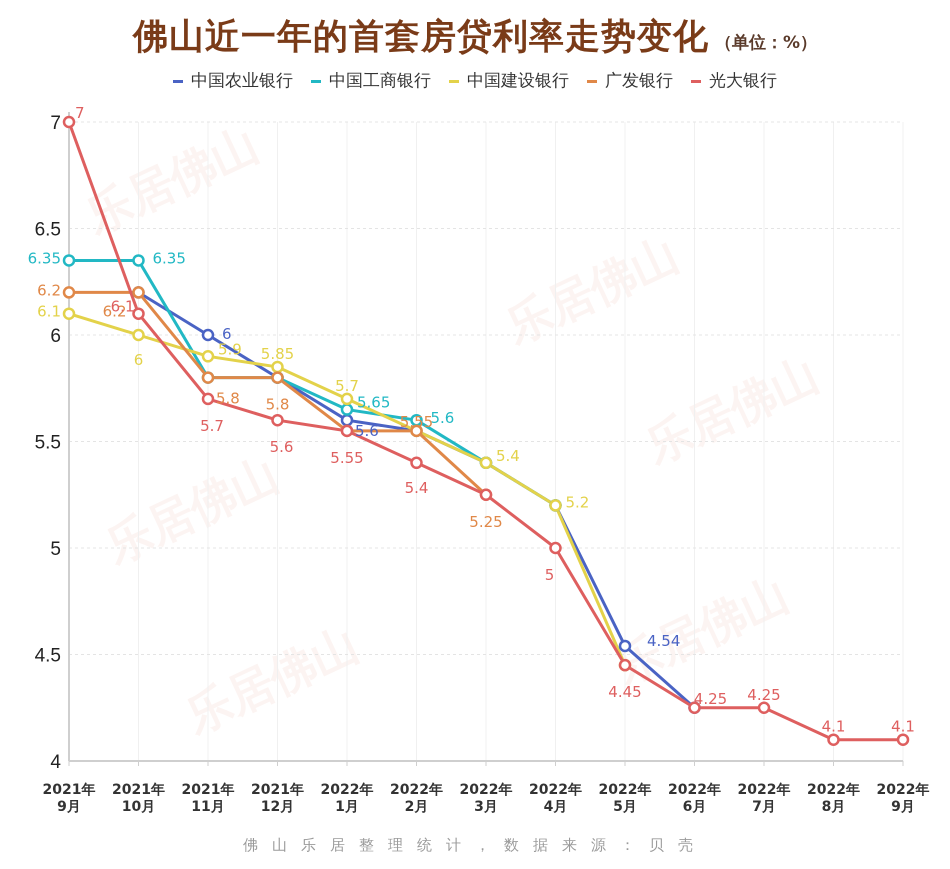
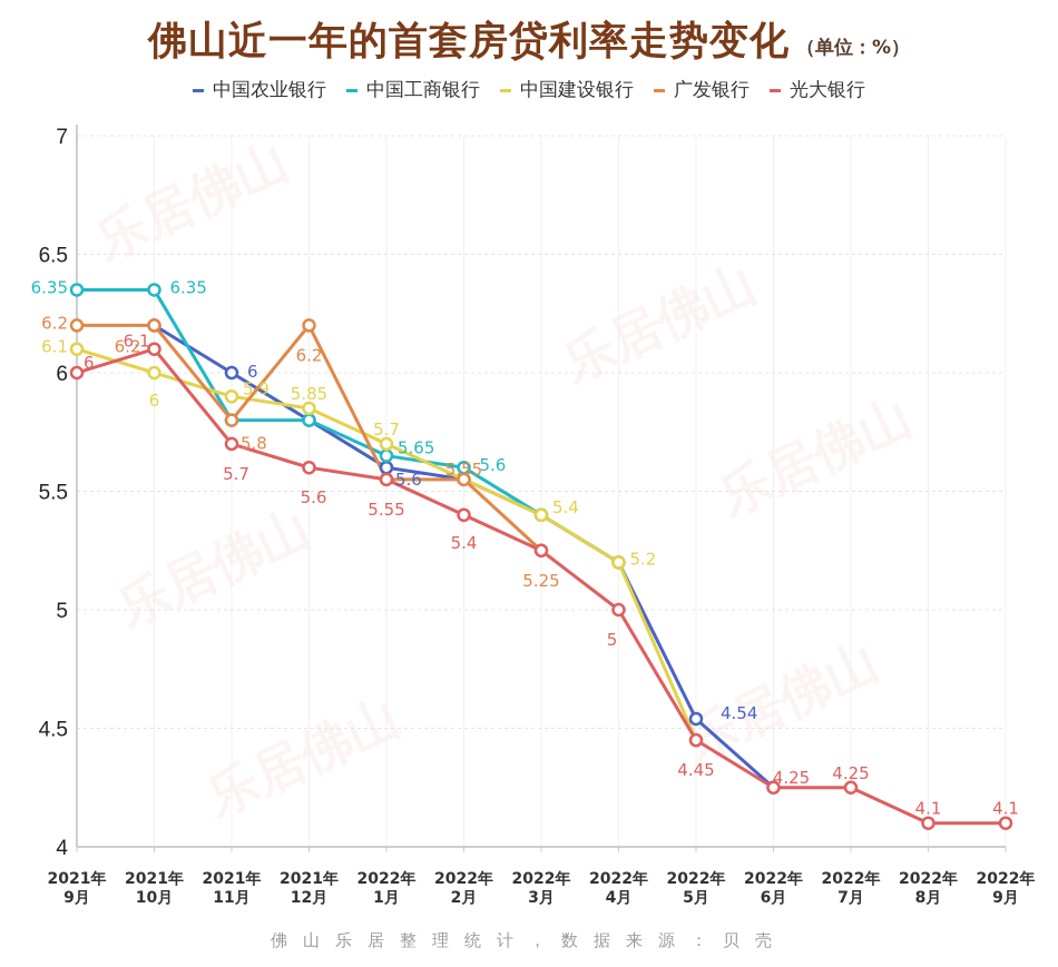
光大银行/2021年 9月: 7 -> 6
广发银行/2021年 12月: 5.8 -> 6.2
